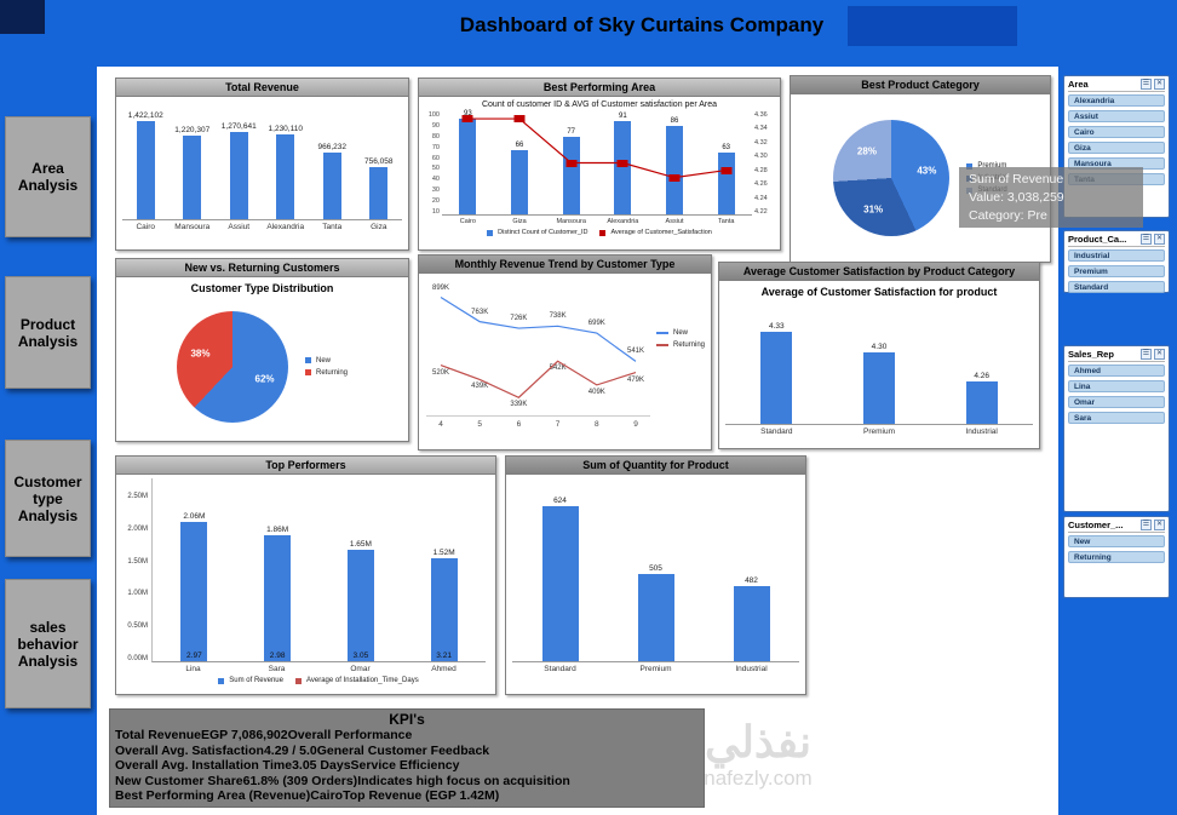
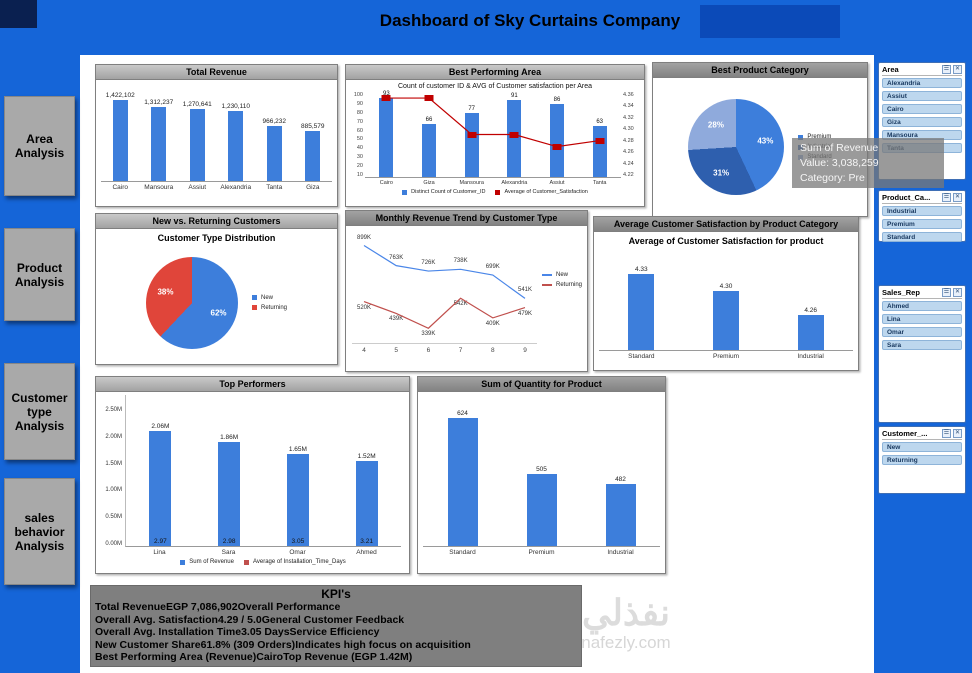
Total Revenue/Mansoura: 1,220,307 -> 1,312,237
Total Revenue/Giza: 756,058 -> 885,579
